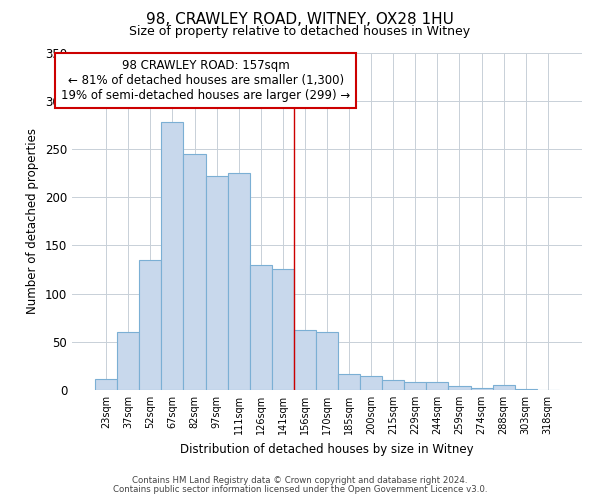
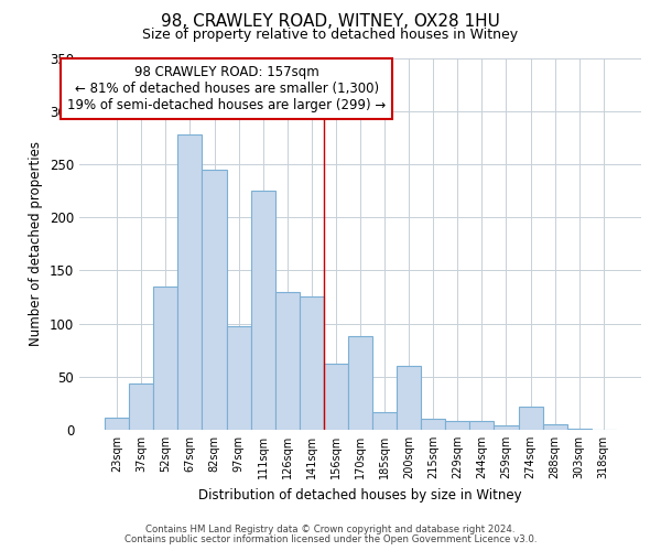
37sqm: 60 -> 44
97sqm: 222 -> 98
170sqm: 60 -> 88
200sqm: 15 -> 60
274sqm: 2 -> 22
